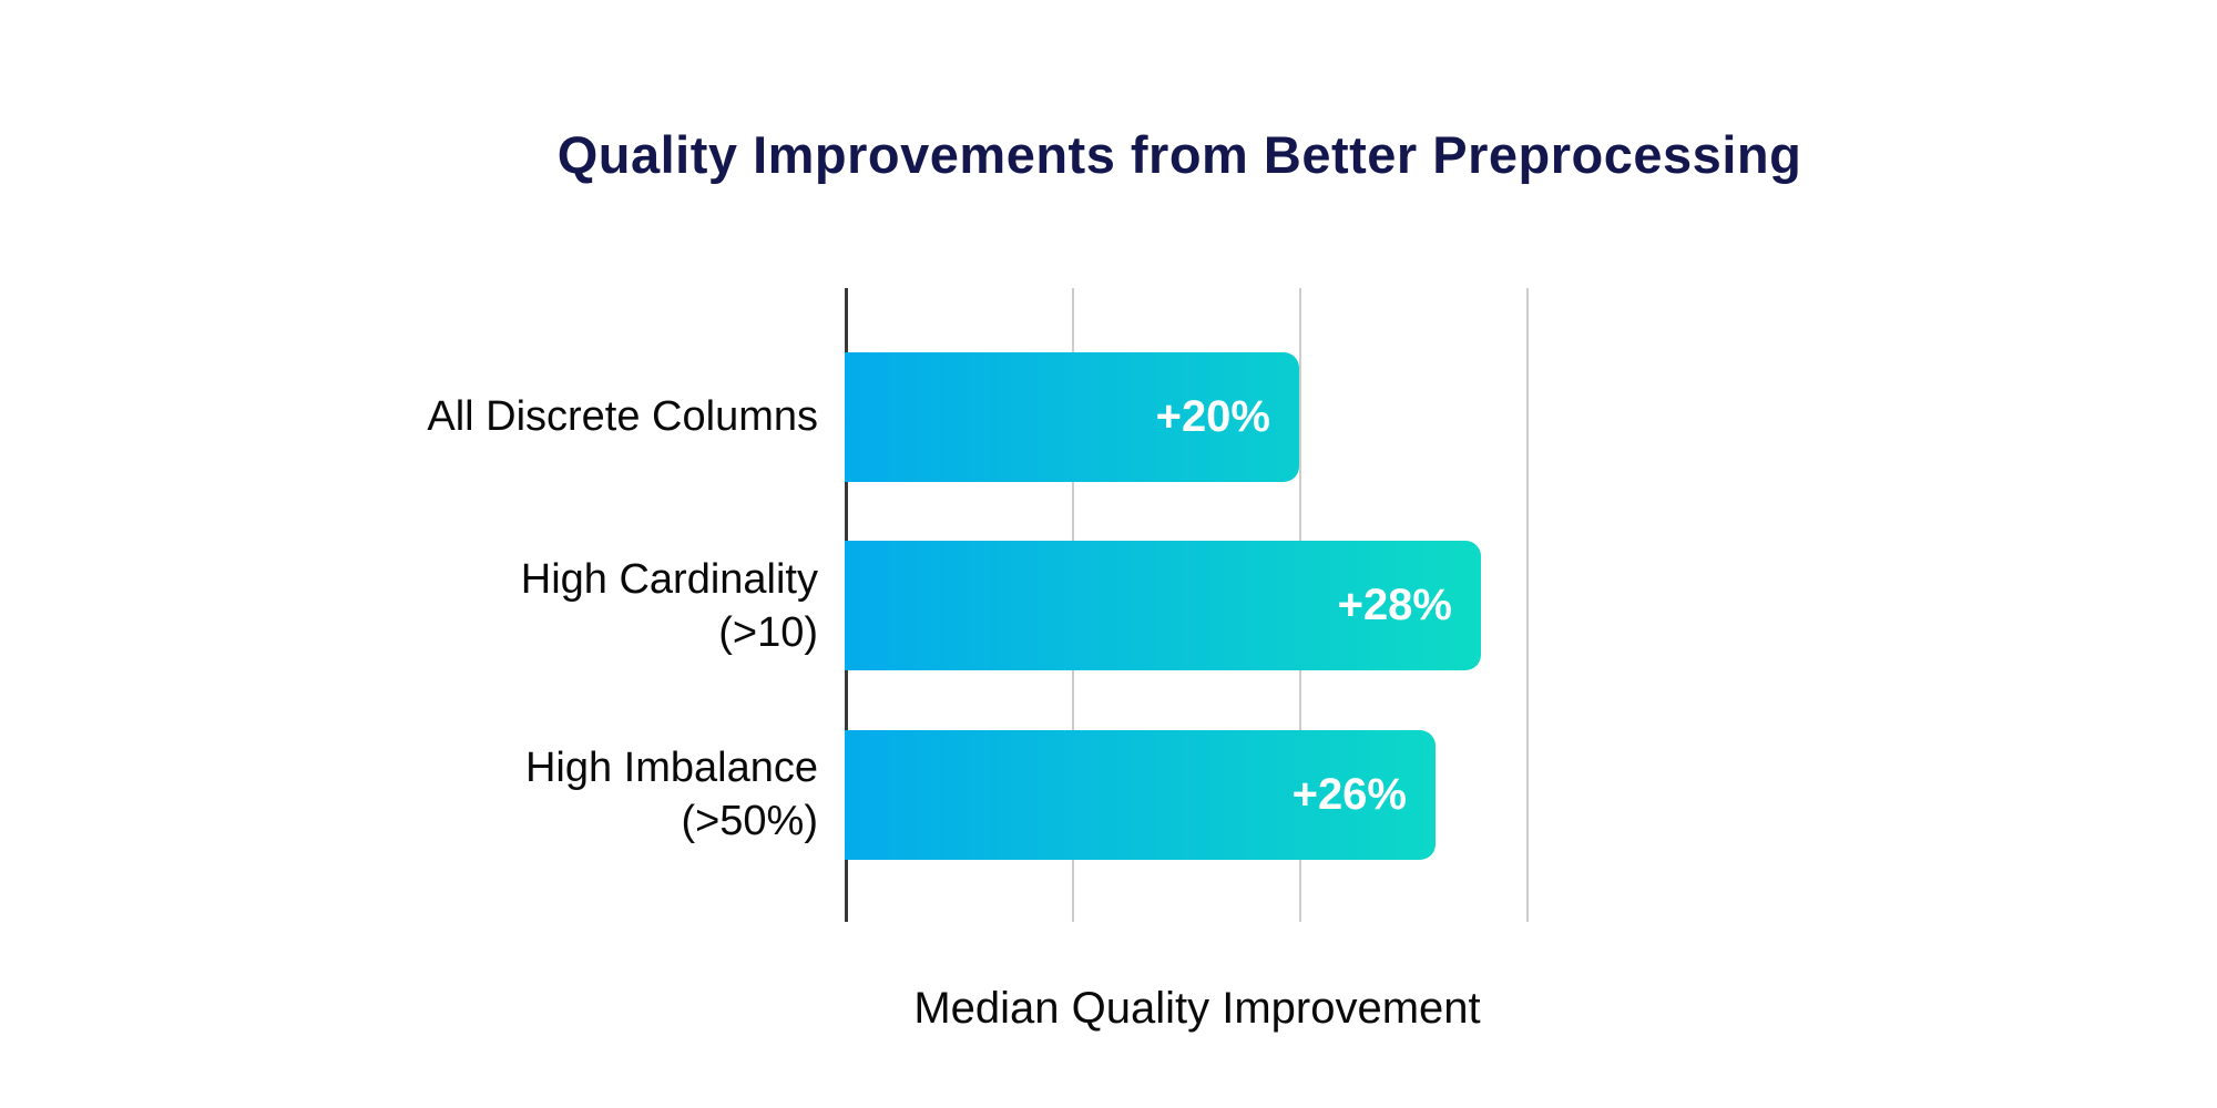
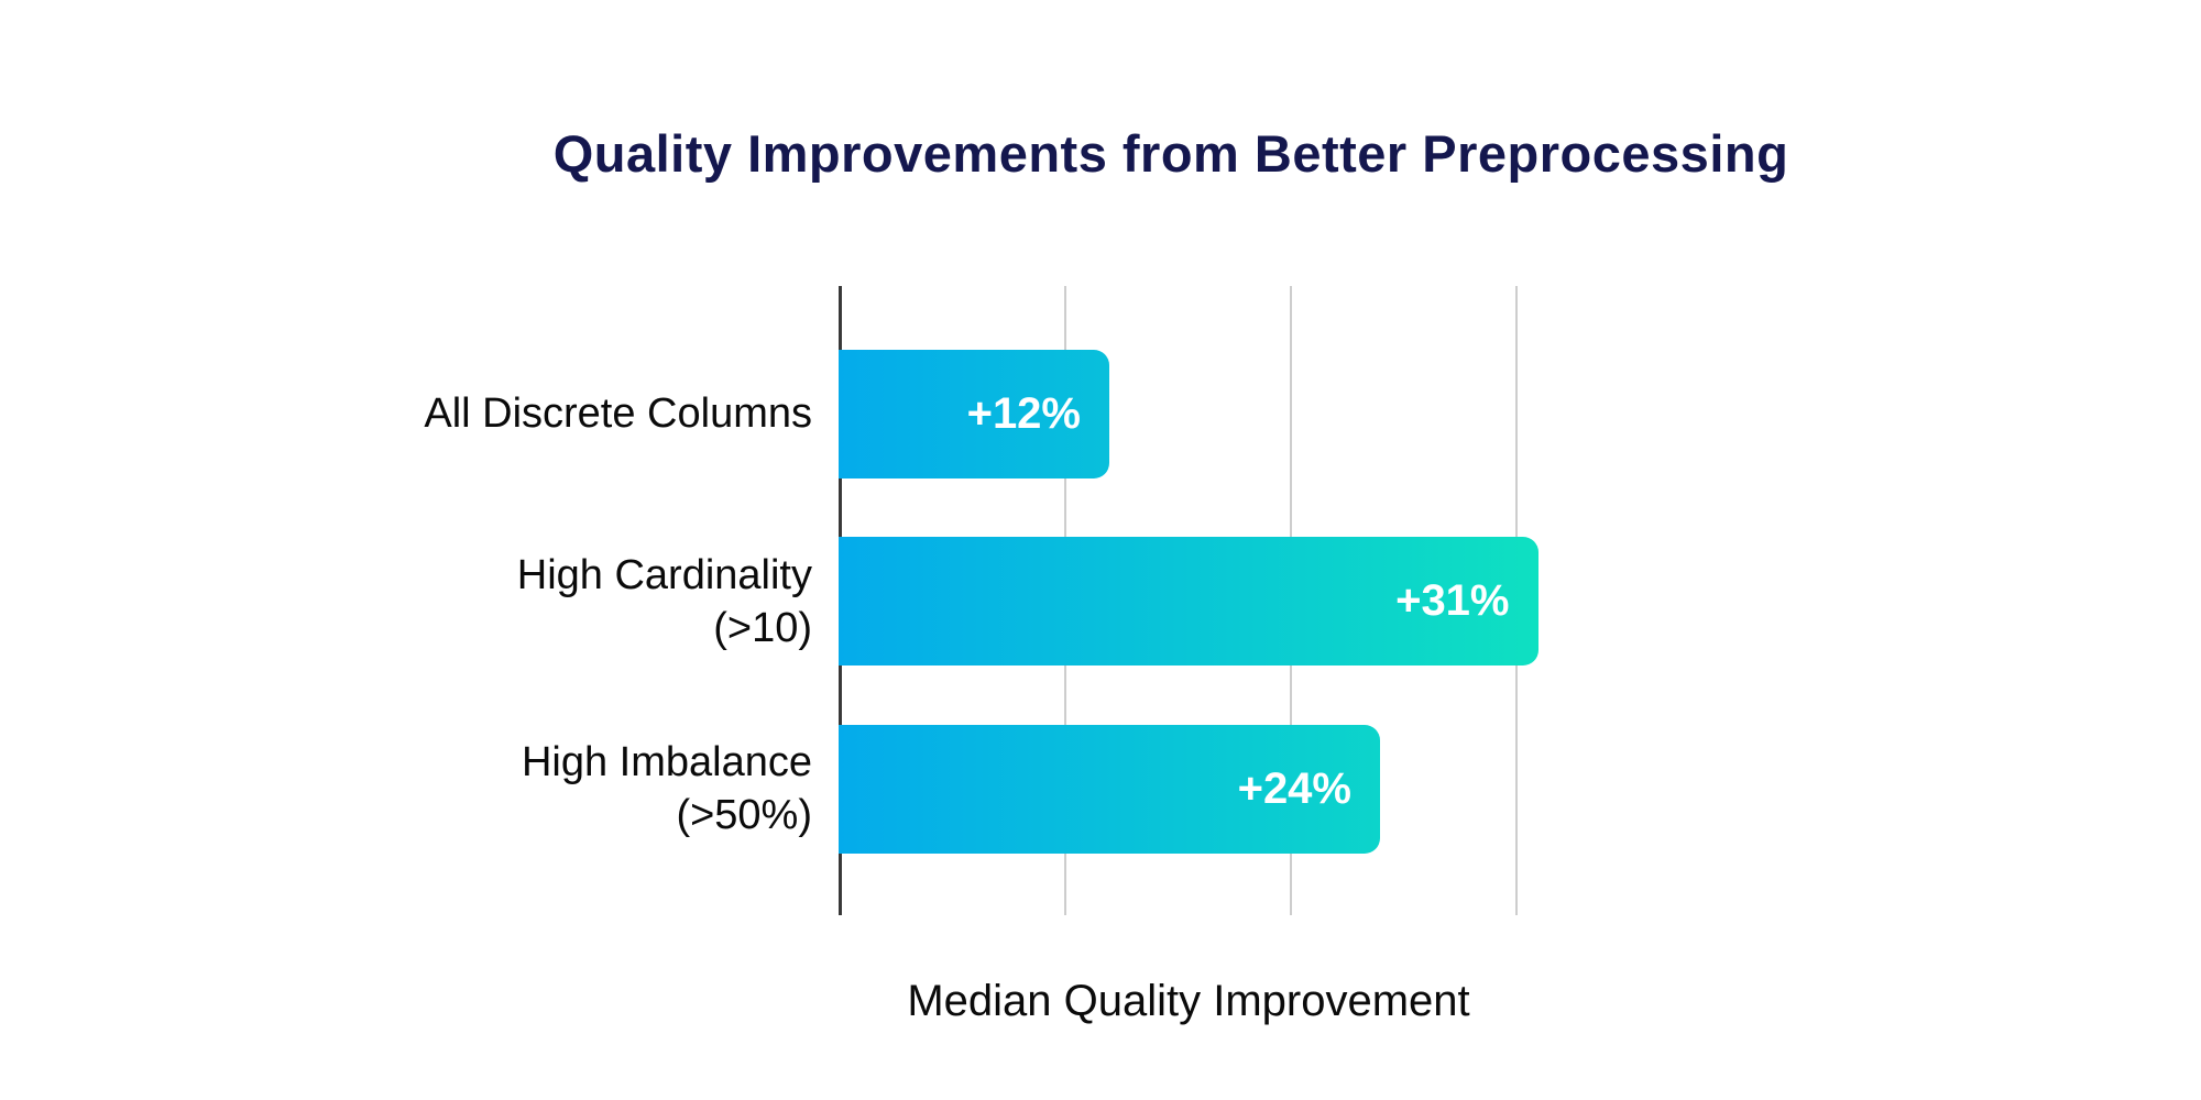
All Discrete Columns: +20% -> +12%
High Cardinality (>10): +28% -> +31%
High Imbalance (>50%): +26% -> +24%
